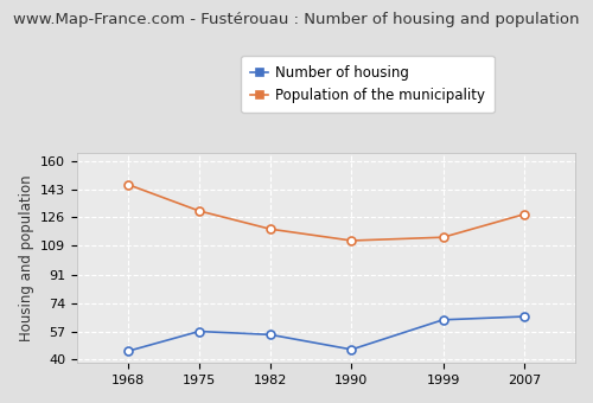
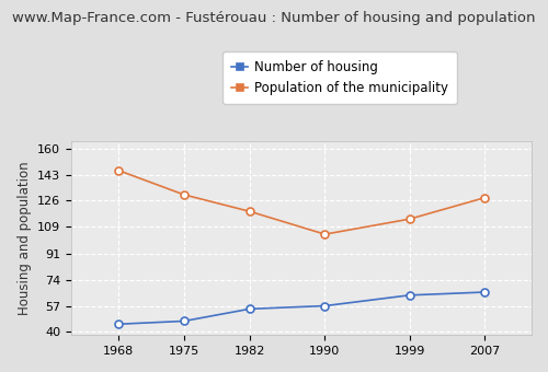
Number of housing/1975: 57 -> 47
Number of housing/1990: 46 -> 57
Population of the municipality/1990: 112 -> 104
